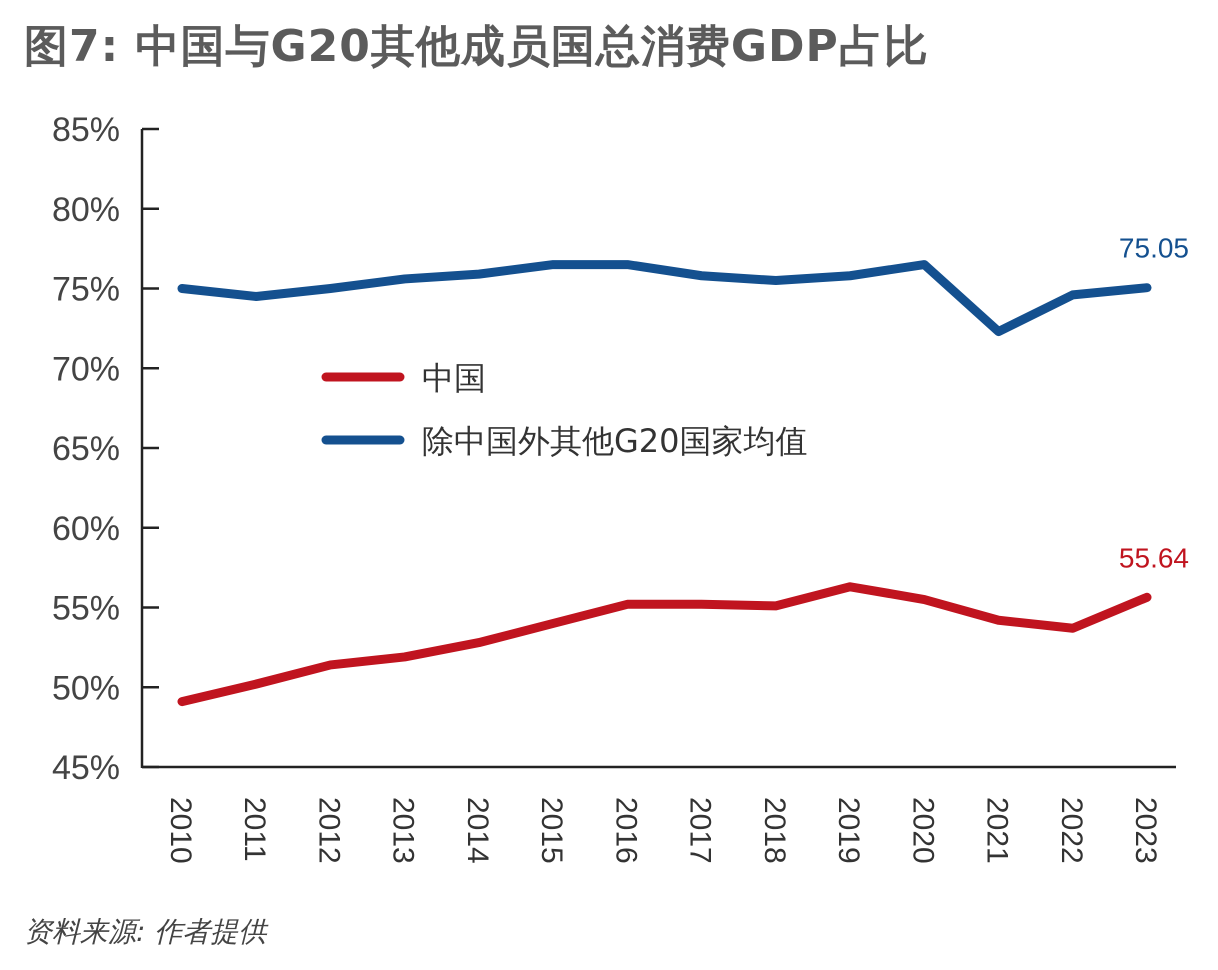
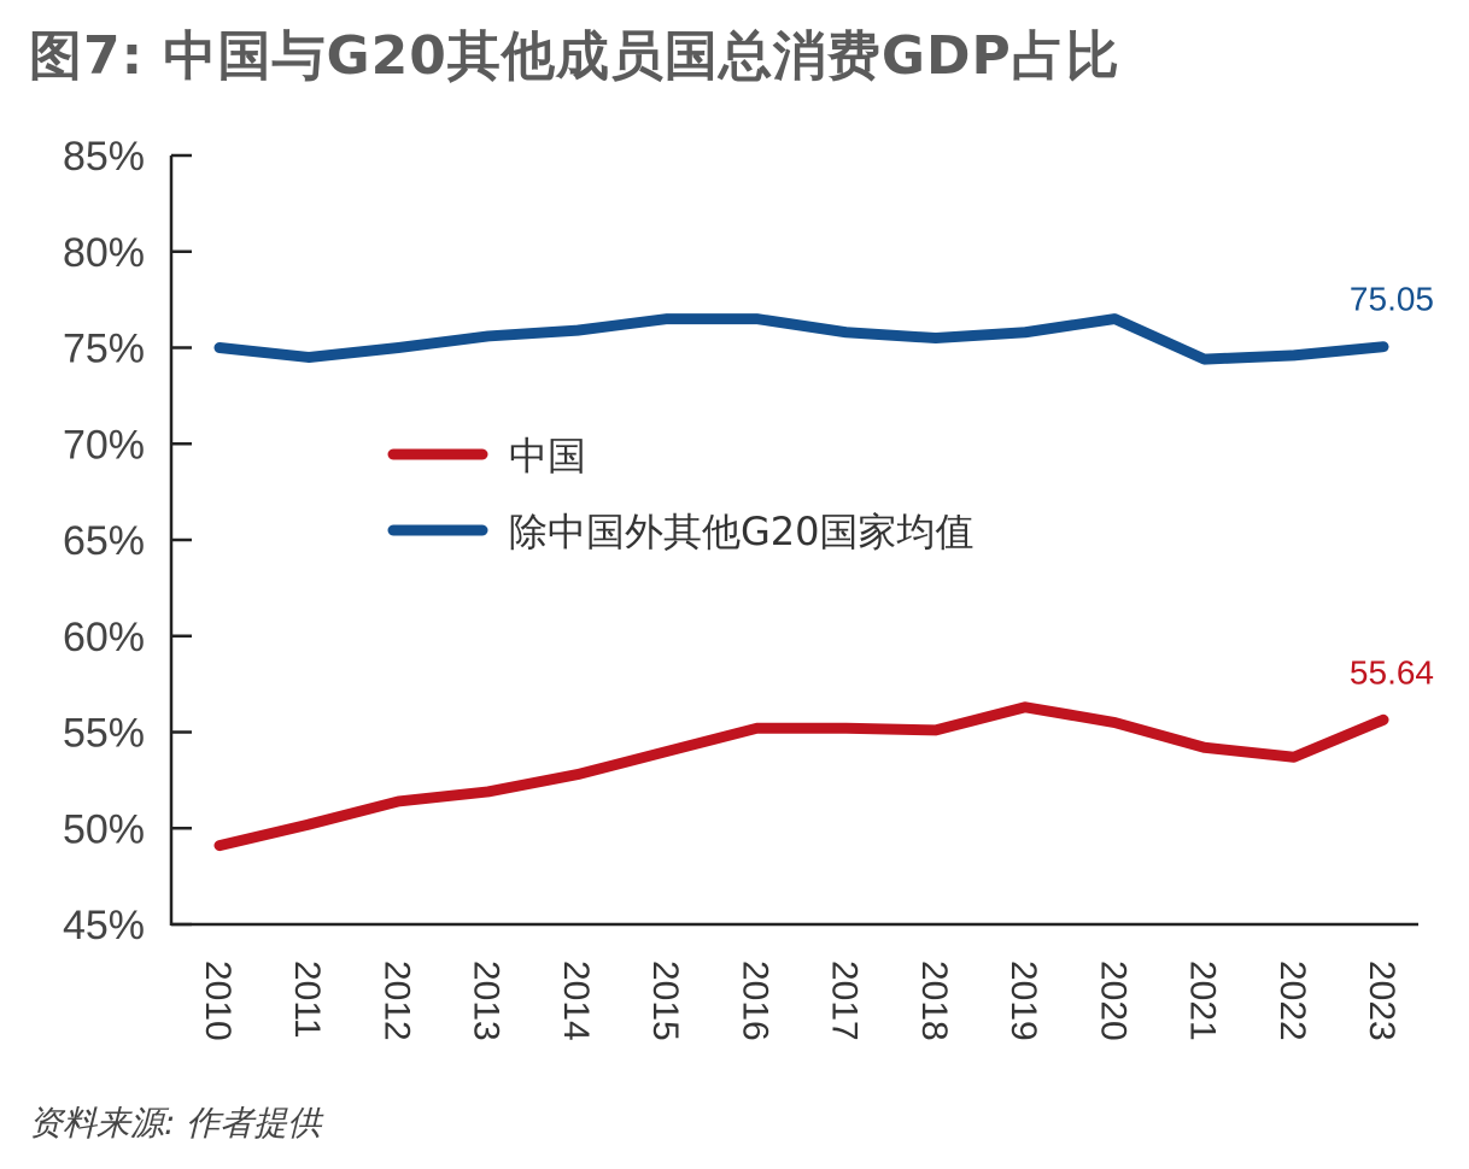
除中国外其他G20国家均值/2021: 72.3% -> 74.4%
